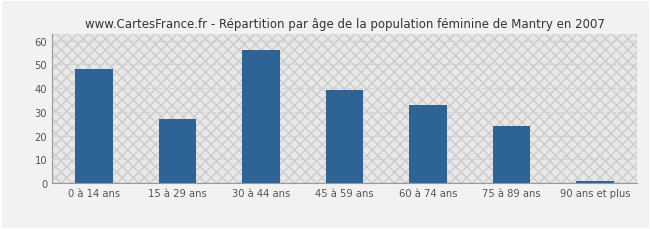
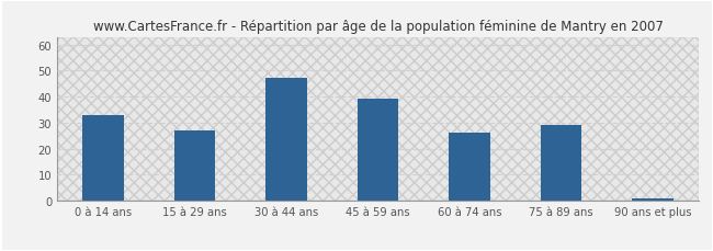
0 à 14 ans: 48 -> 33
30 à 44 ans: 56 -> 47
60 à 74 ans: 33 -> 26
75 à 89 ans: 24 -> 29
